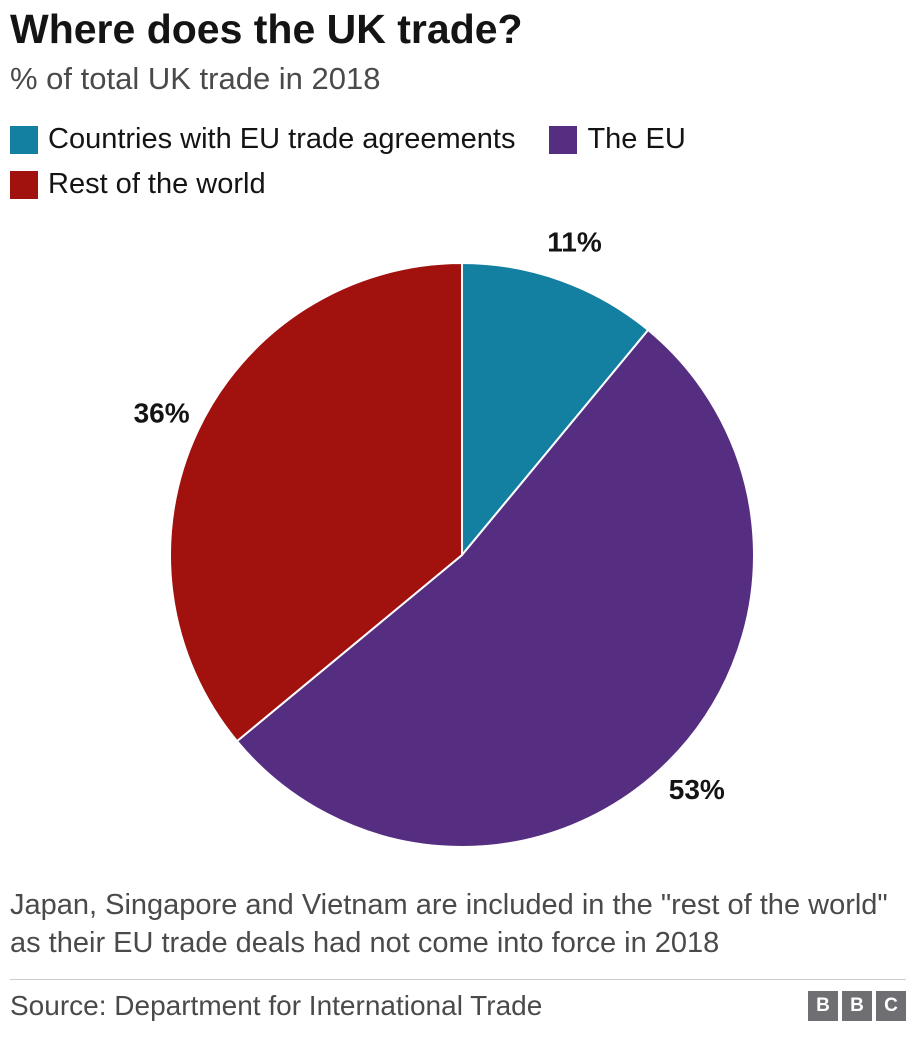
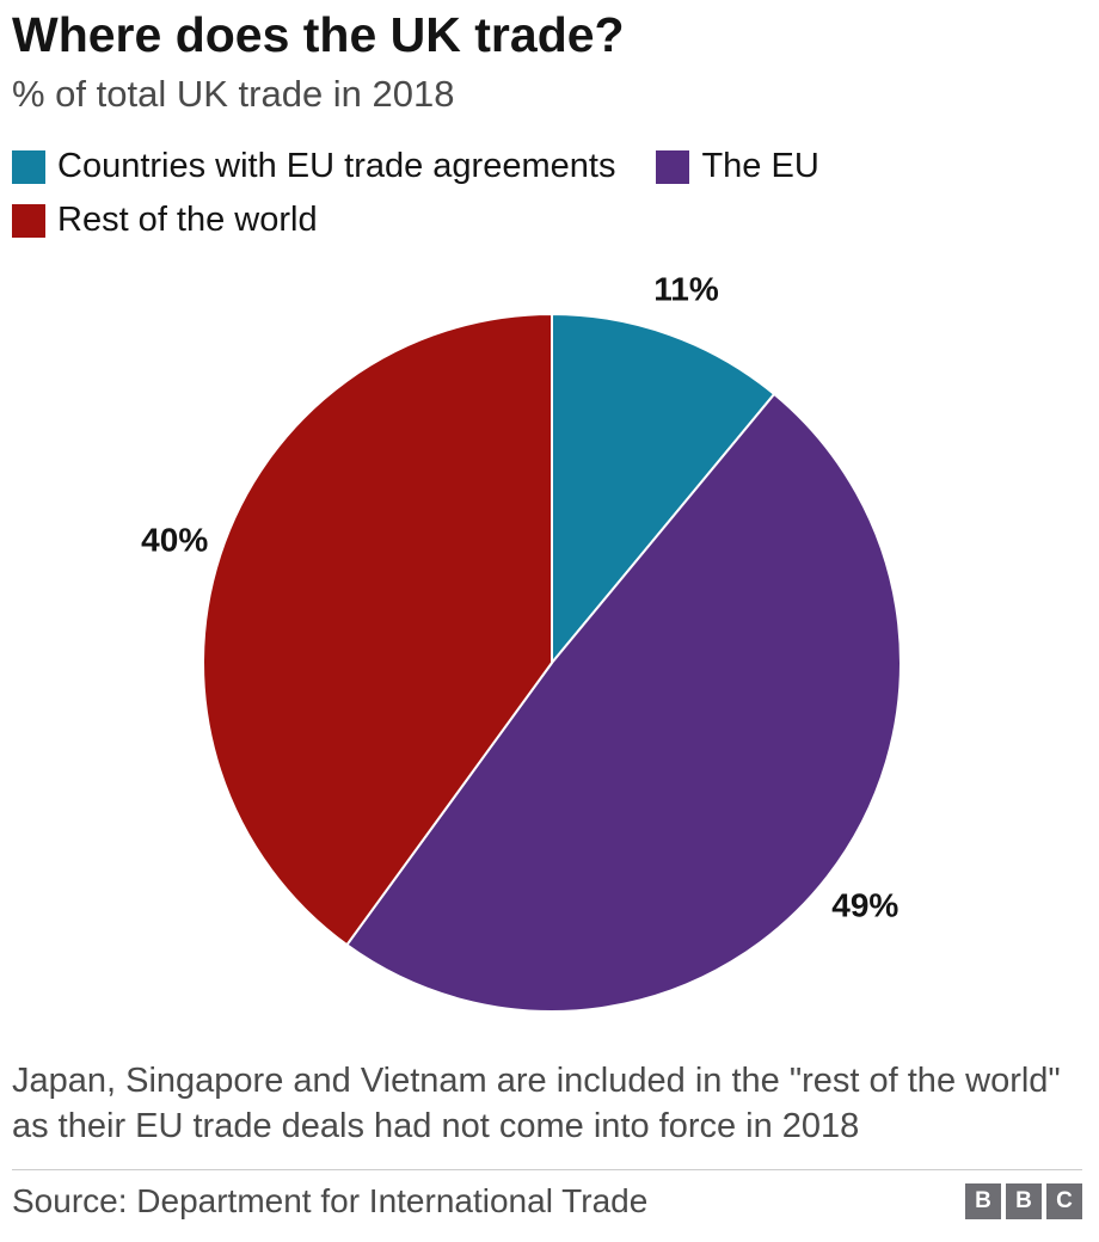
The EU: 53% -> 49%
Rest of the world: 36% -> 40%
